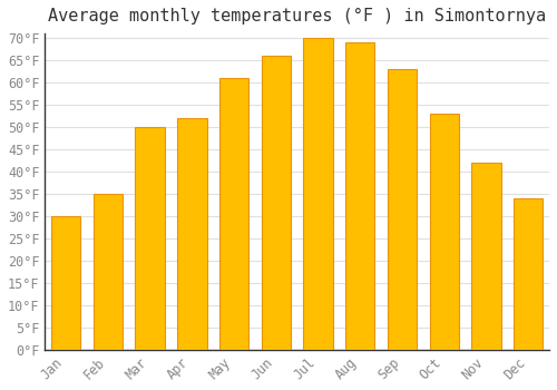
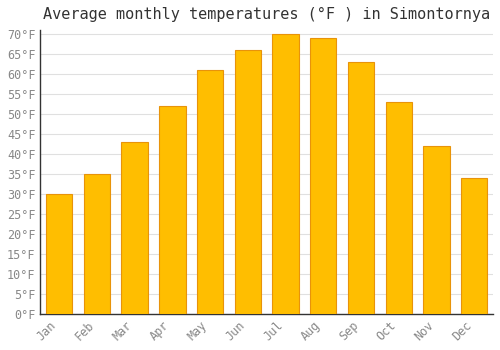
Mar: 50°F -> 43°F
